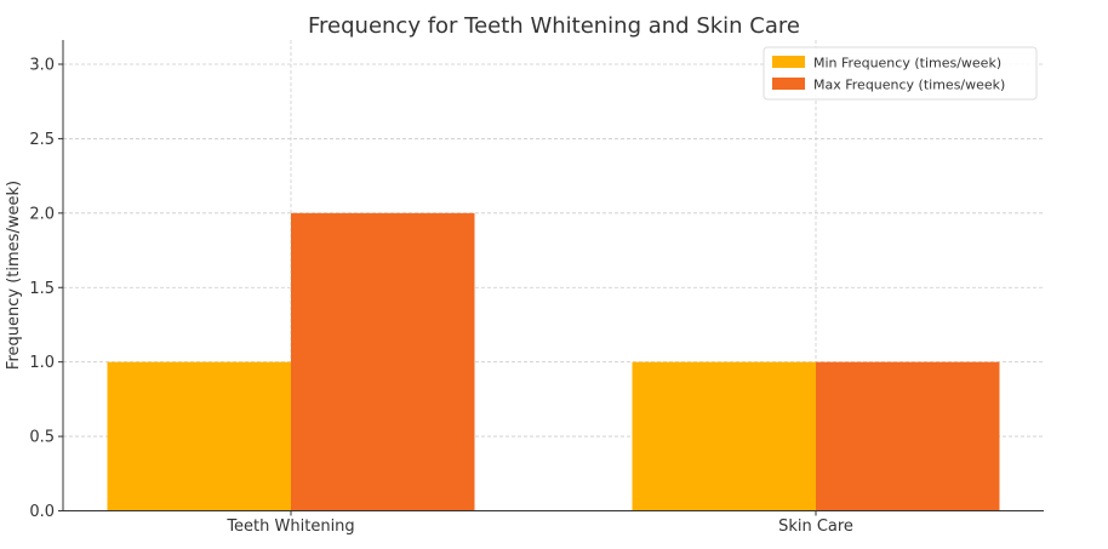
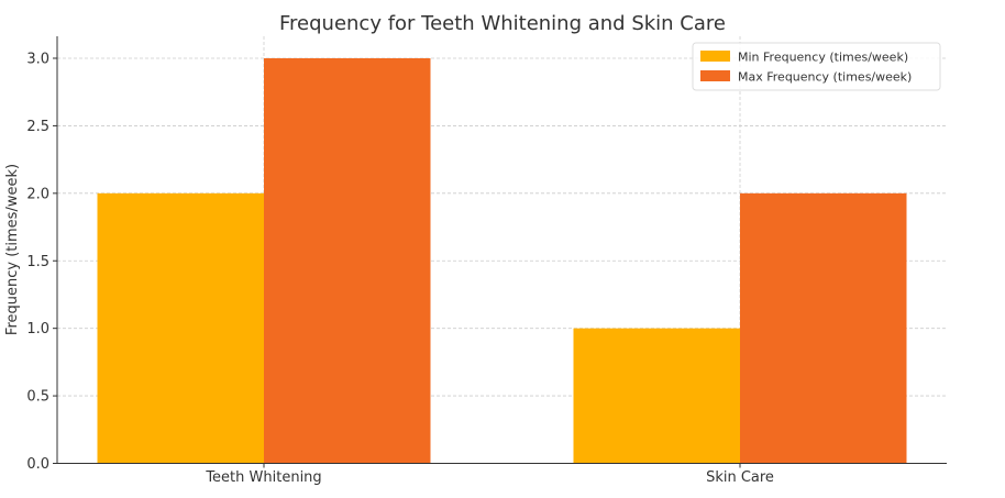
Min Frequency (times/week)/Teeth Whitening: 1 -> 2
Max Frequency (times/week)/Teeth Whitening: 2 -> 3
Max Frequency (times/week)/Skin Care: 1 -> 2
